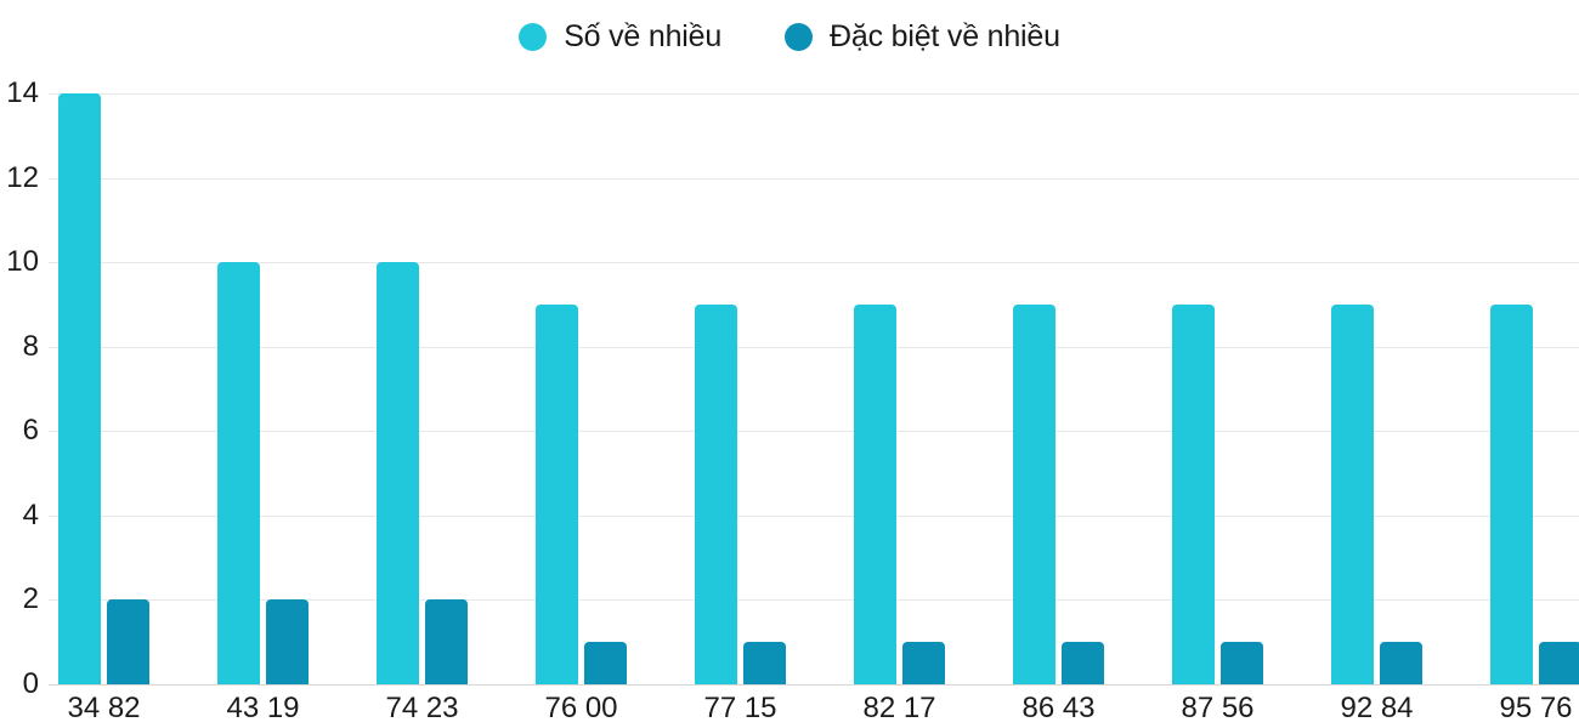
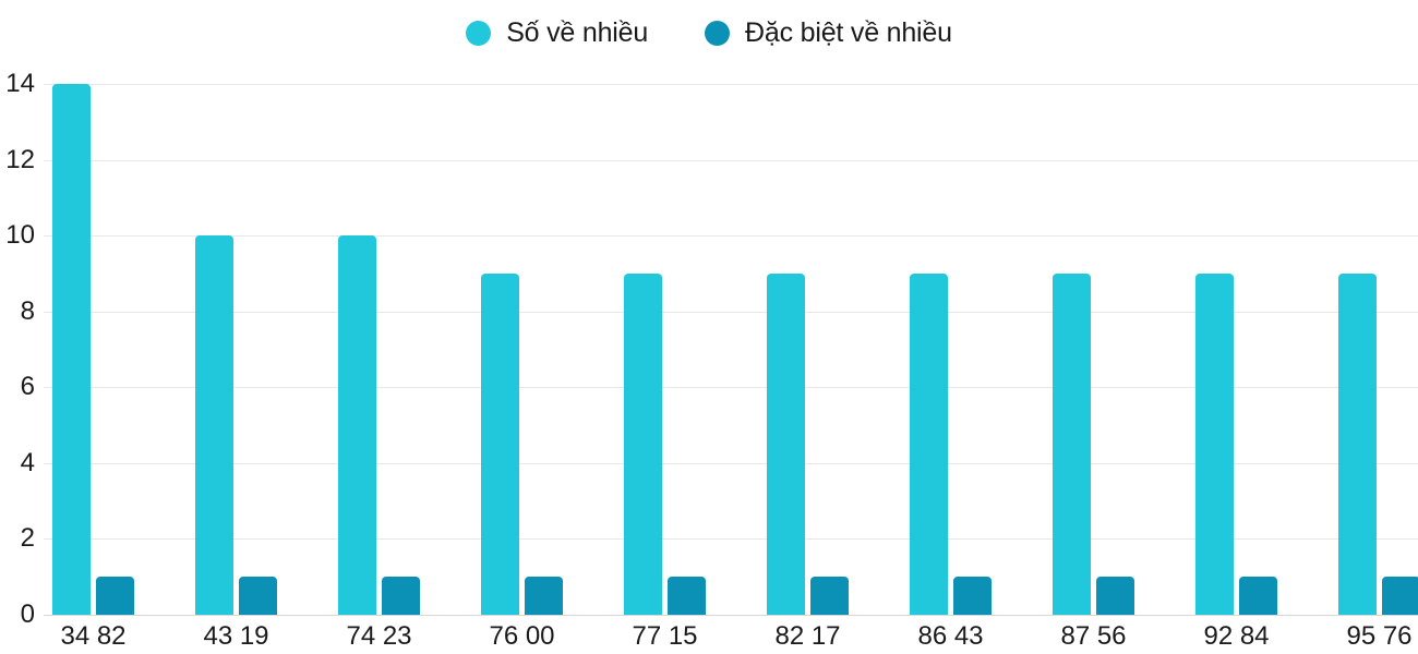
Đặc biệt về nhiều/34 82: 2 -> 1
Đặc biệt về nhiều/43 19: 2 -> 1
Đặc biệt về nhiều/74 23: 2 -> 1
